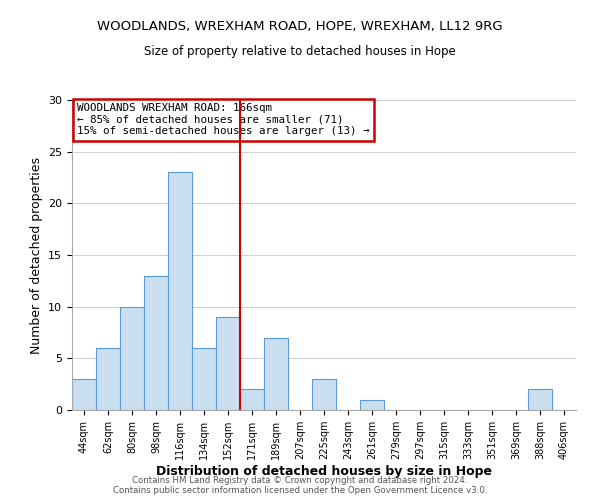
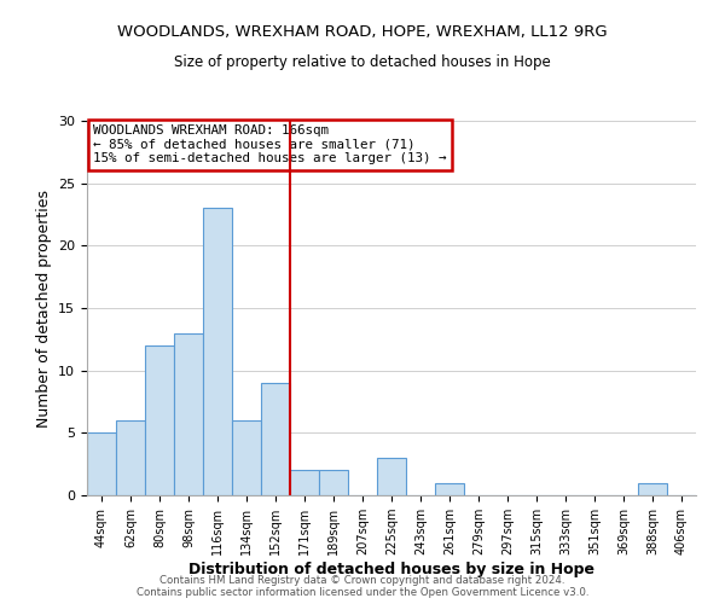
44sqm: 3 -> 5
80sqm: 10 -> 12
189sqm: 7 -> 2
388sqm: 2 -> 1
